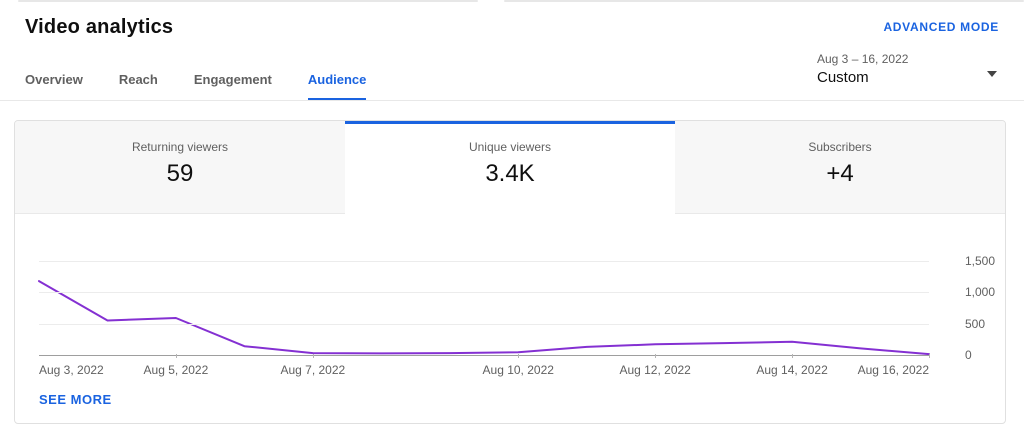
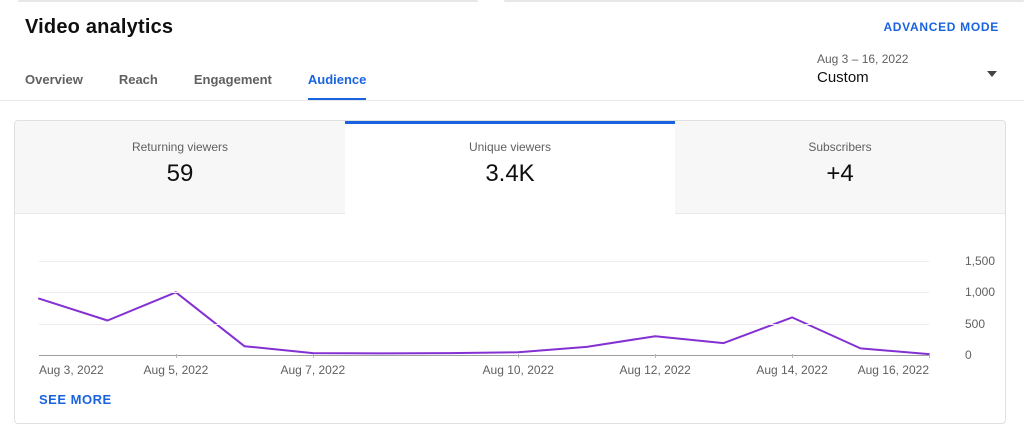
Aug 3, 2022: 1200 -> 900
Aug 5, 2022: 600 -> 1000
Aug 12, 2022: 200 -> 300
Aug 14, 2022: 200 -> 600
